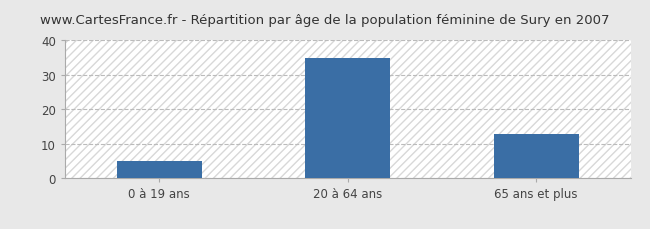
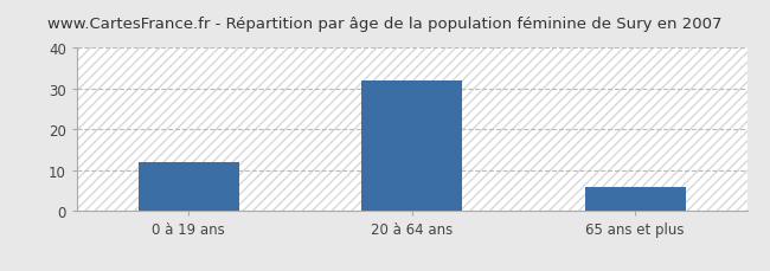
0 à 19 ans: 5 -> 12
20 à 64 ans: 35 -> 32
65 ans et plus: 13 -> 6
